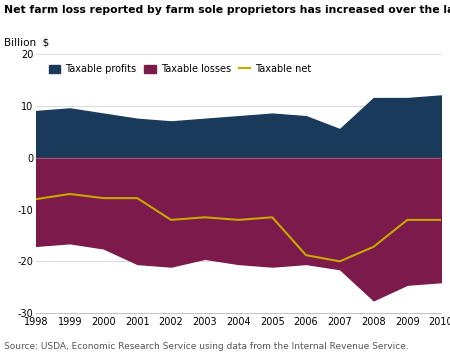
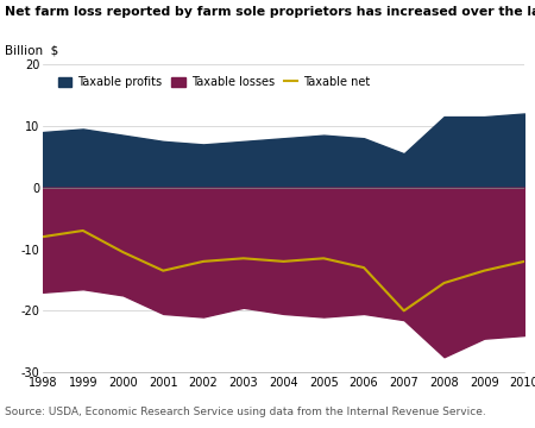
Taxable net/2000: -7.8 -> -10.5
Taxable net/2001: -7.8 -> -13.5
Taxable net/2006: -18.8 -> -13.0
Taxable net/2008: -17.2 -> -15.5
Taxable net/2009: -12.0 -> -13.5
